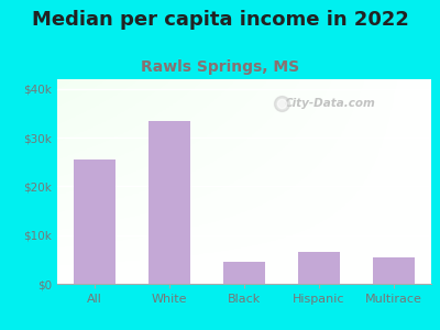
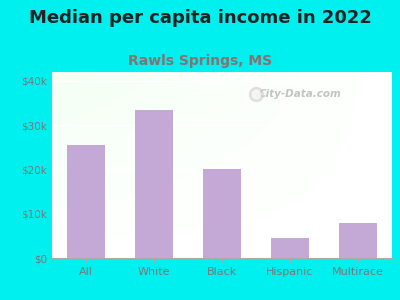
Black: $4.5k -> $20.0k
Hispanic: $6.5k -> $4.5k
Multirace: $5.5k -> $8.0k
